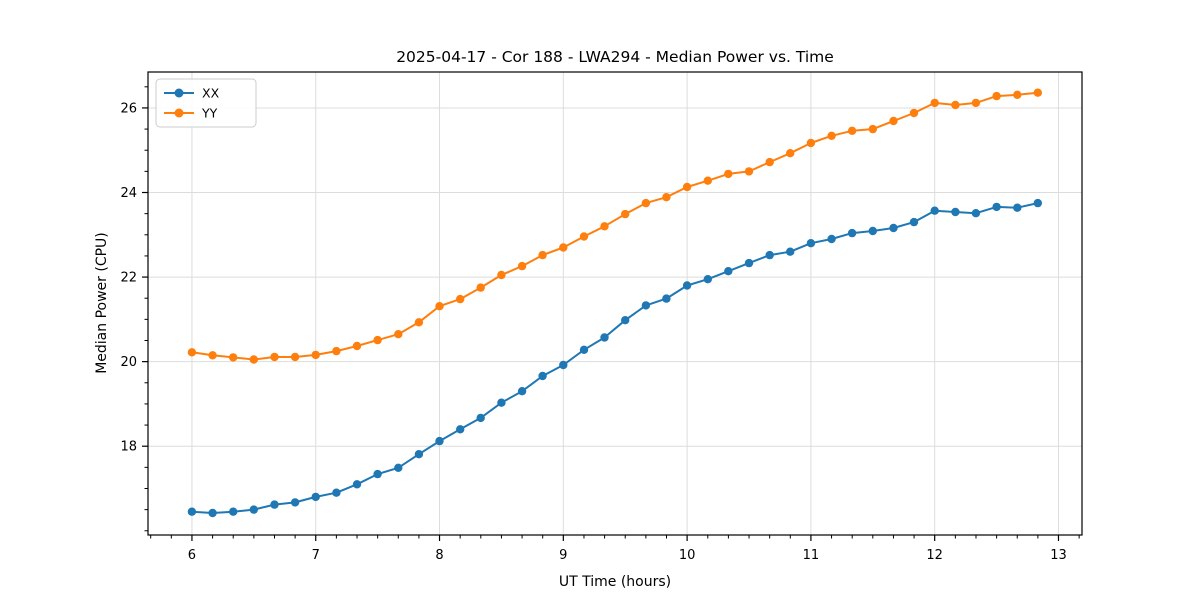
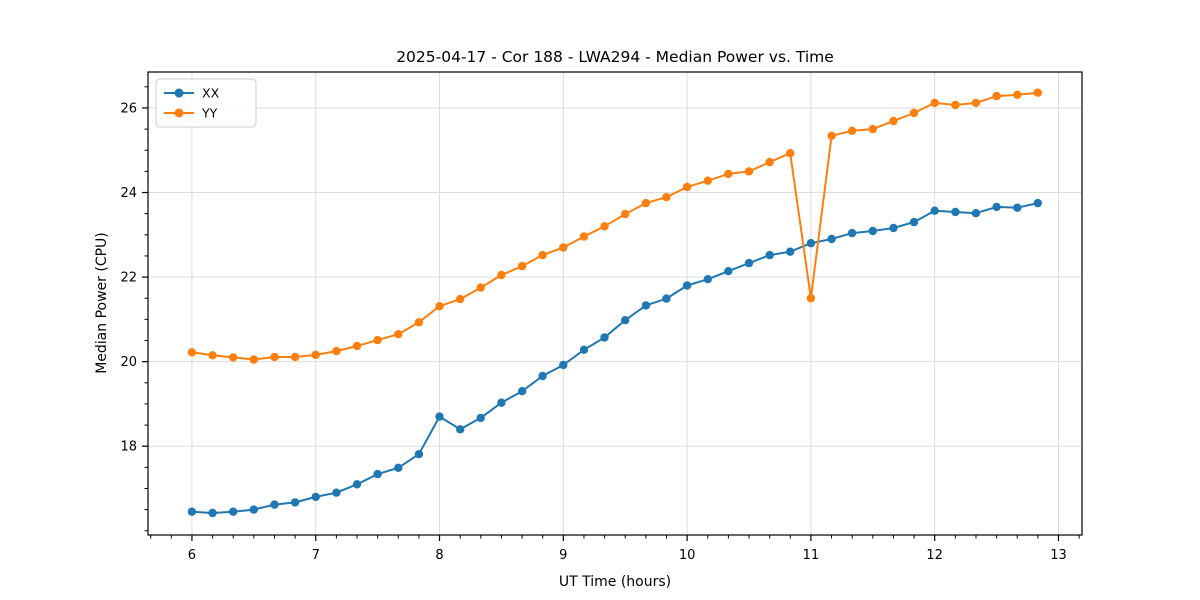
XX/8: 18.1 -> 18.7
YY/11: 25.2 -> 21.5
